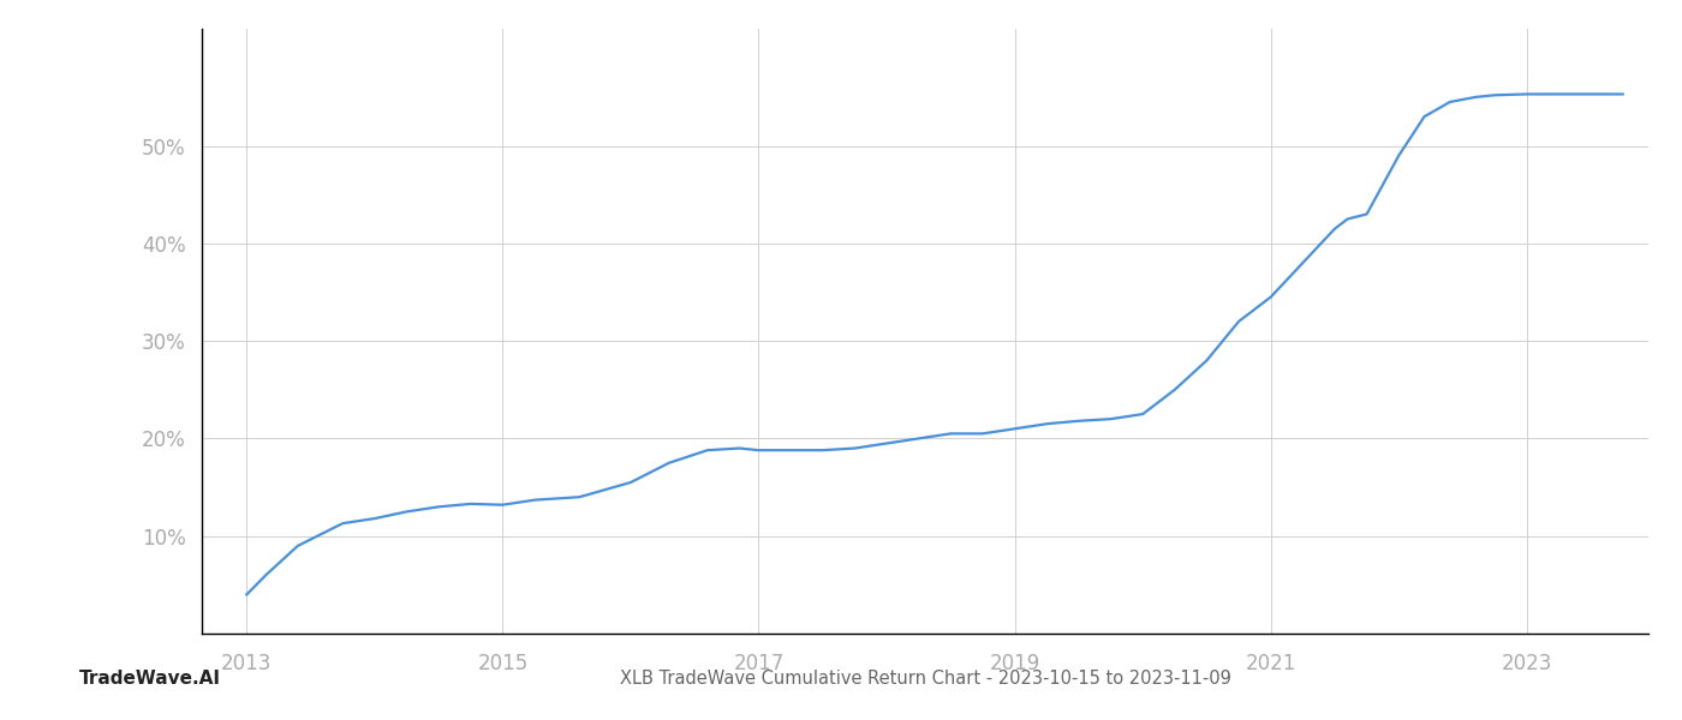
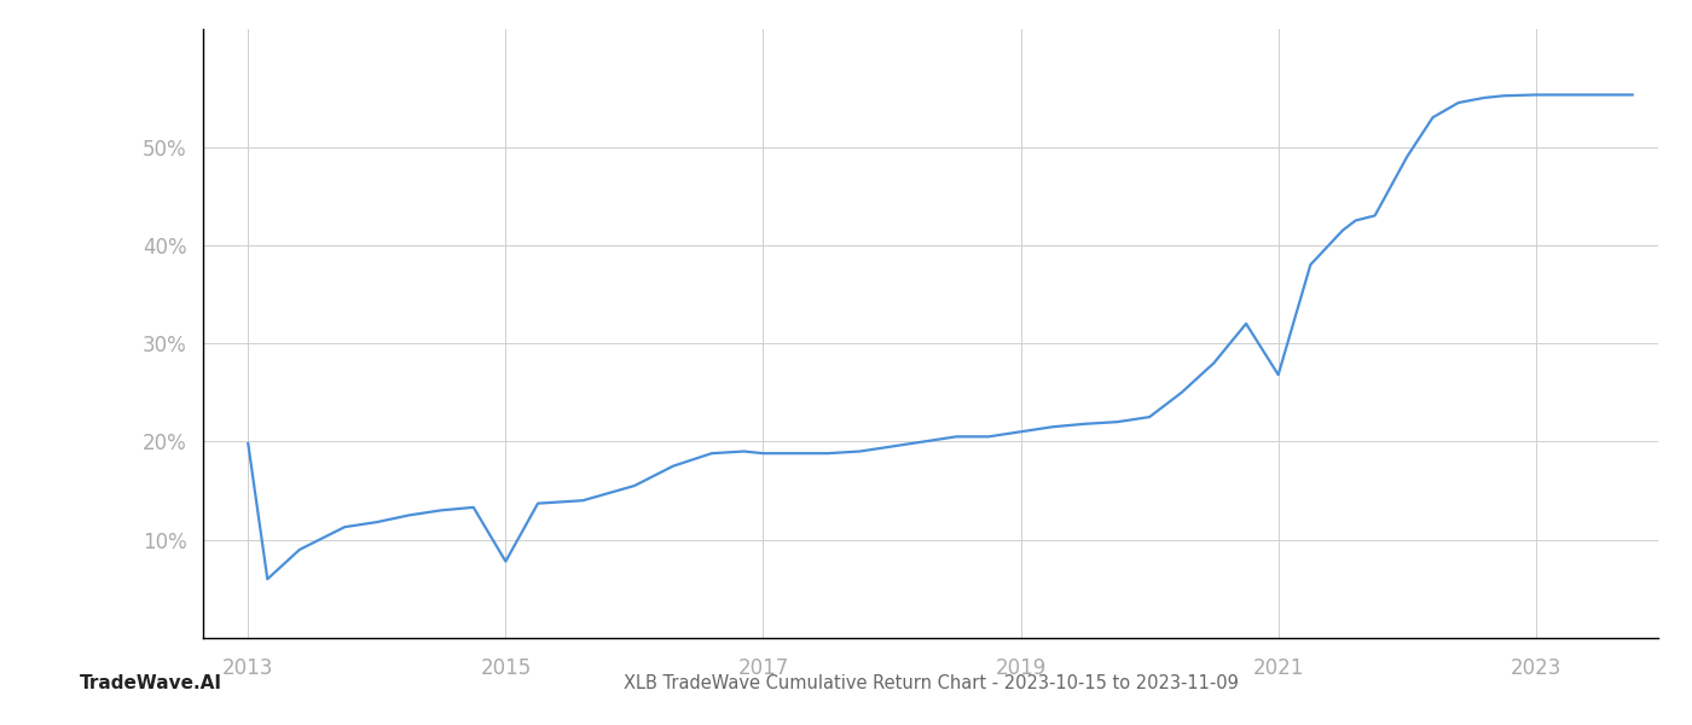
2013: 4.0% -> 19.8%
2015: 13.2% -> 7.8%
2021: 34.5% -> 26.8%
